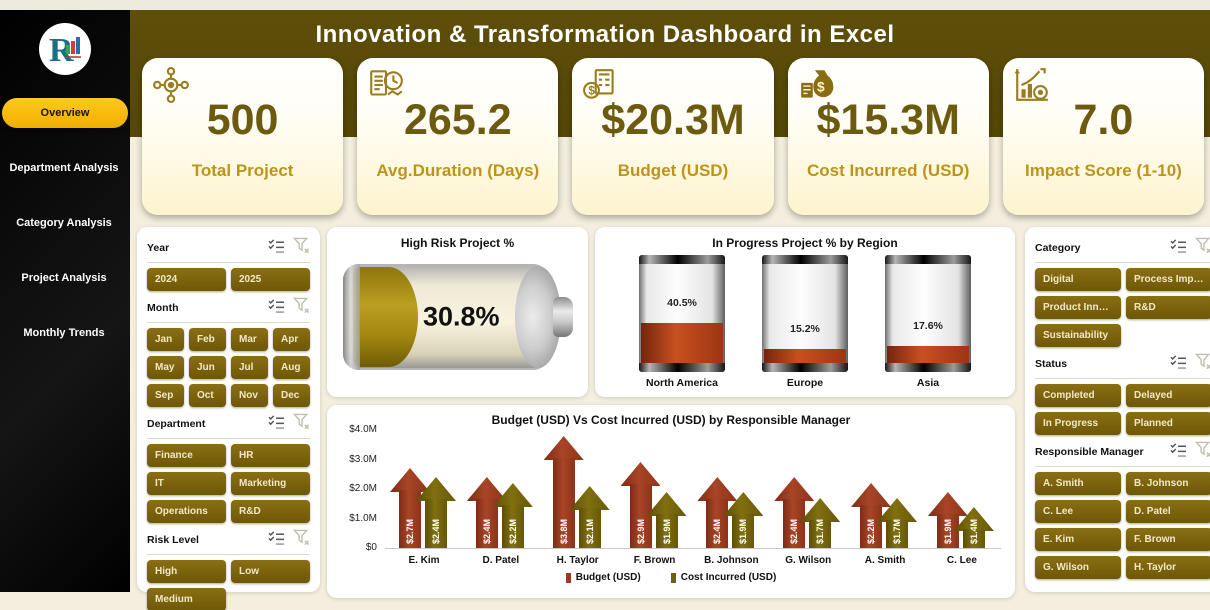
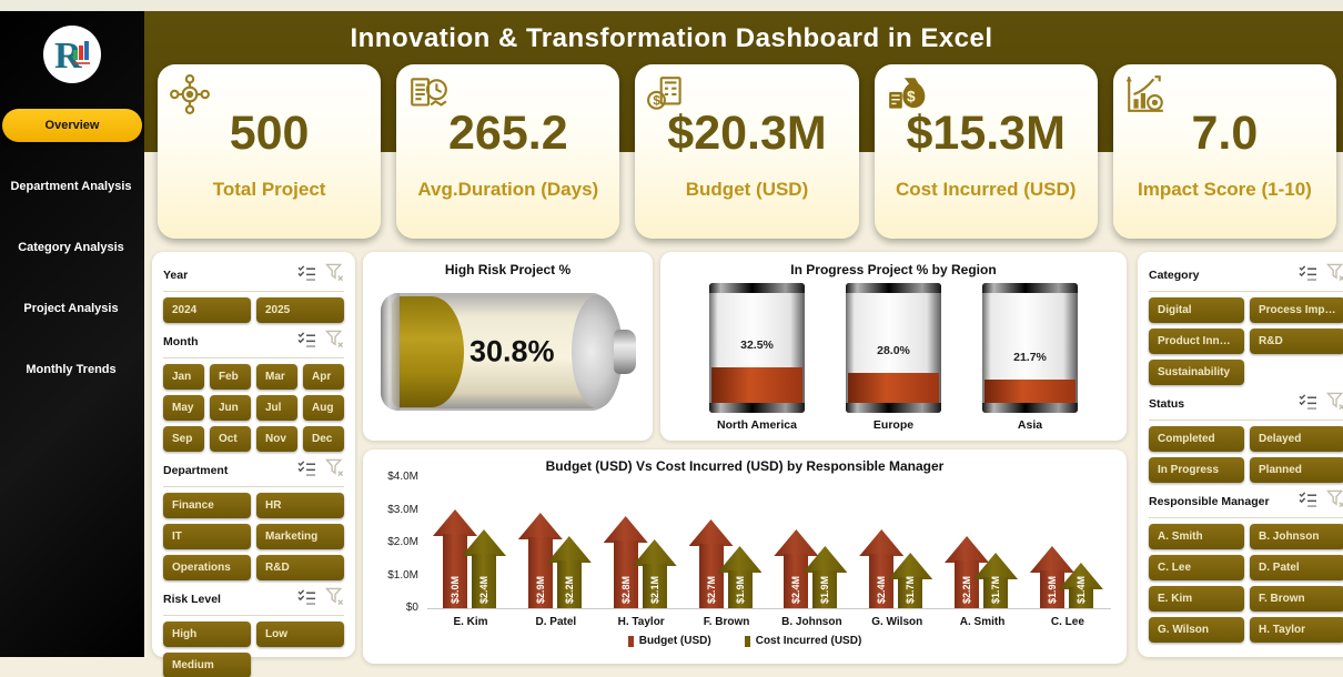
In Progress Project % by Region/North America: 40.5% -> 32.5%
In Progress Project % by Region/Europe: 15.2% -> 28.0%
In Progress Project % by Region/Asia: 17.6% -> 21.7%
Budget (USD) Vs Cost Incurred (USD) by Responsible Manager/Budget (USD)/E. Kim: $2.7M -> $3.0M
Budget (USD) Vs Cost Incurred (USD) by Responsible Manager/Budget (USD)/D. Patel: $2.4M -> $2.9M
Budget (USD) Vs Cost Incurred (USD) by Responsible Manager/Budget (USD)/H. Taylor: $3.8M -> $2.8M
Budget (USD) Vs Cost Incurred (USD) by Responsible Manager/Budget (USD)/F. Brown: $2.9M -> $2.7M
